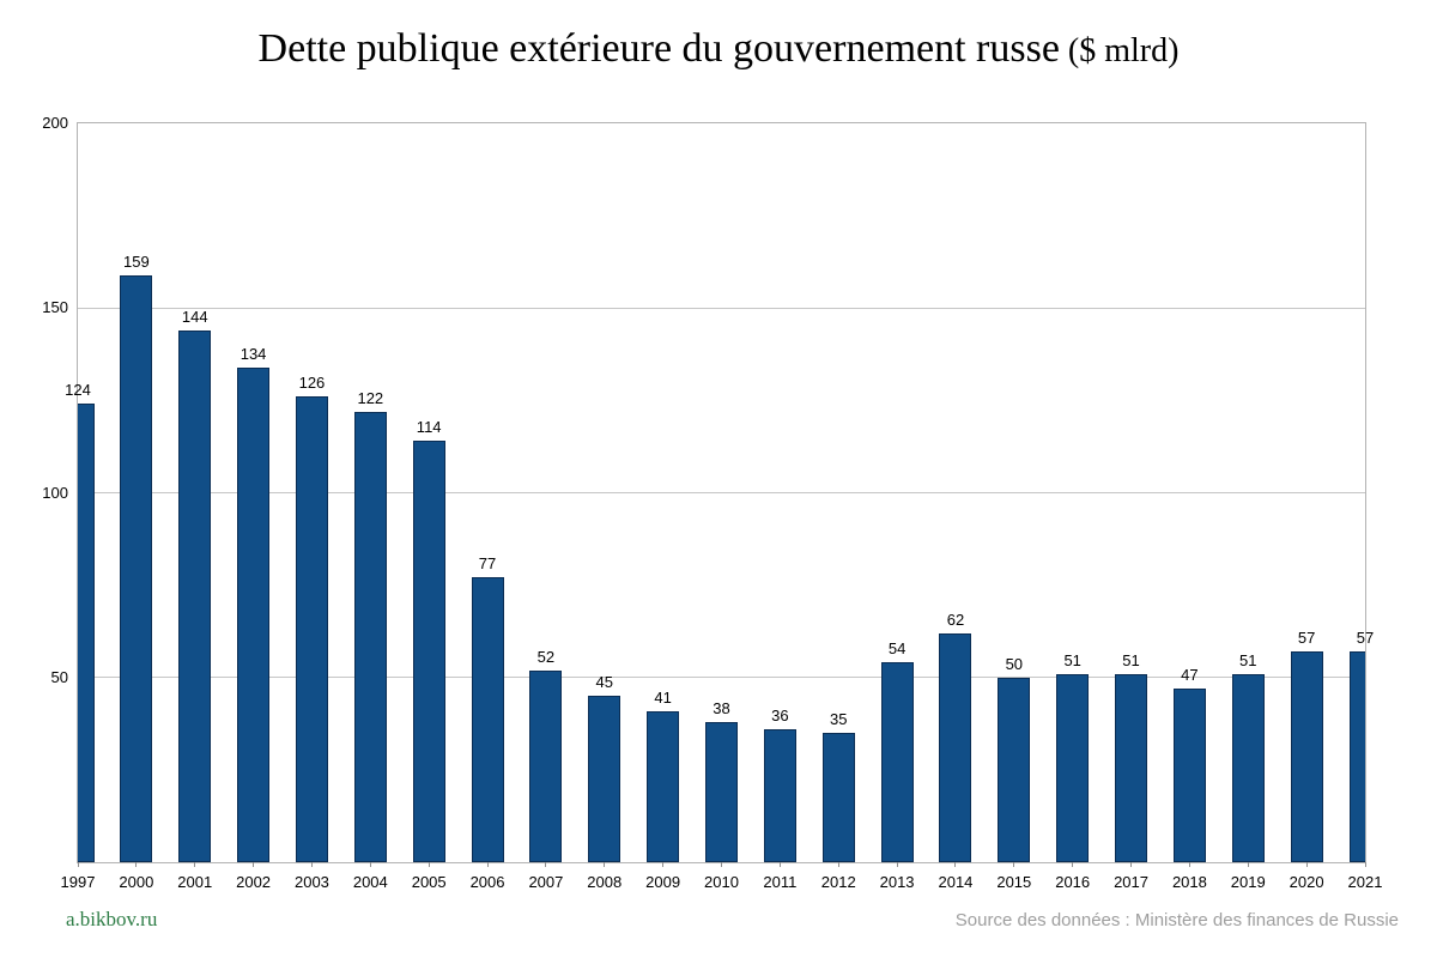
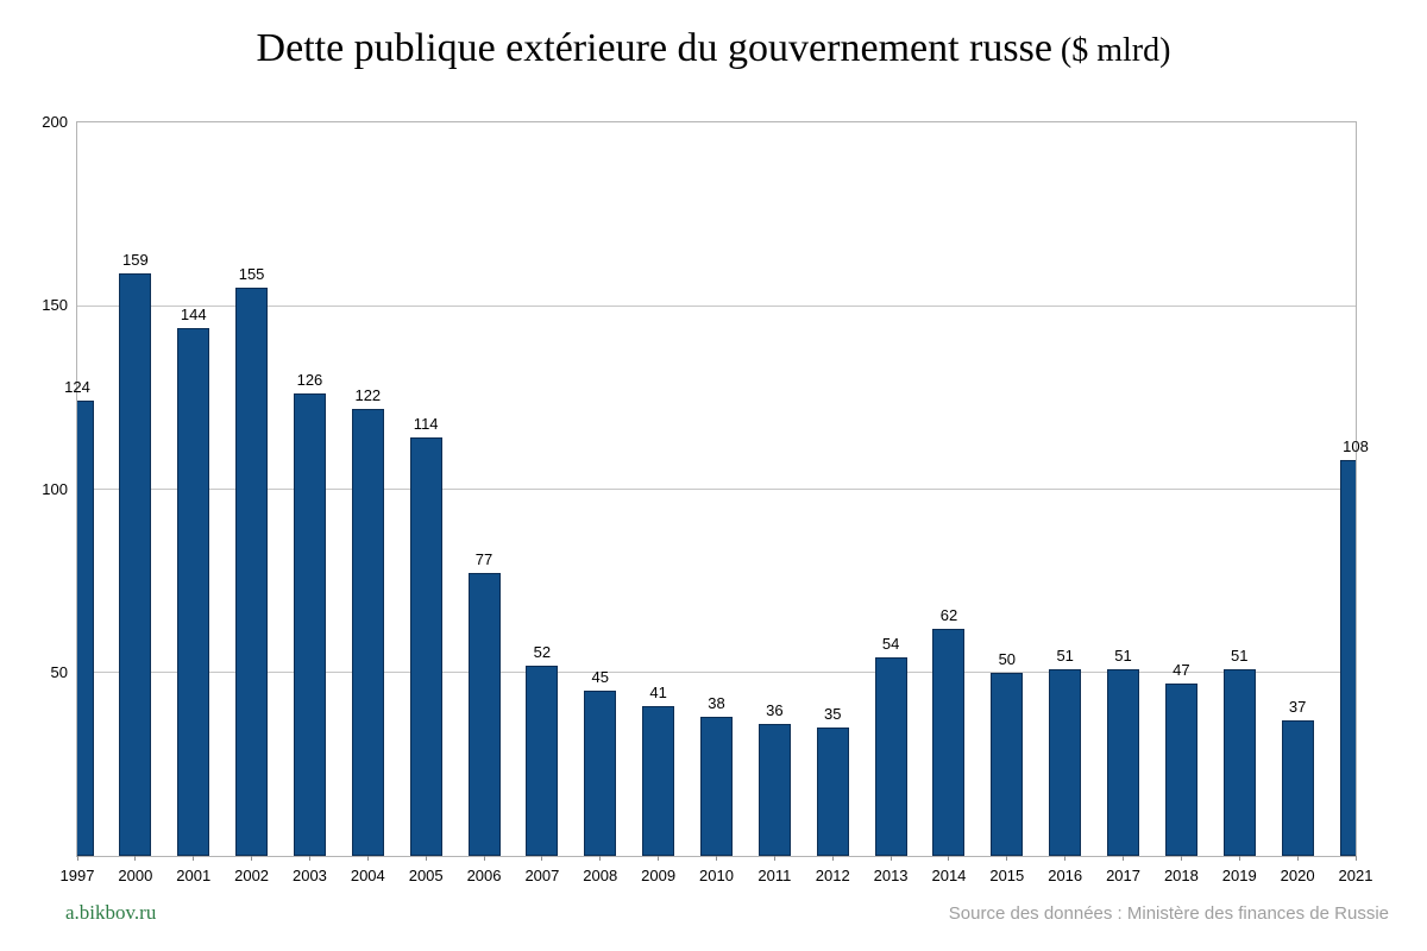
2002: 134 -> 155
2020: 57 -> 37
2021: 57 -> 108
